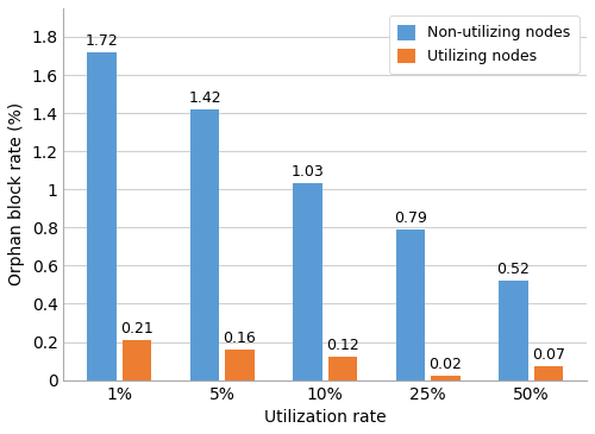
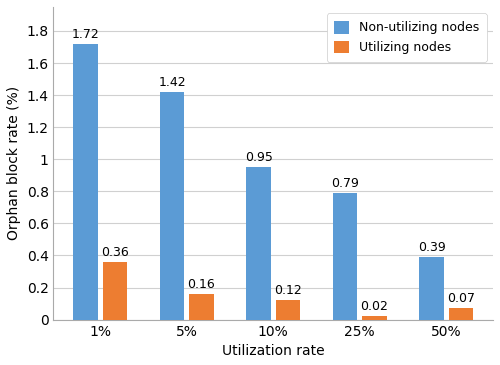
Utilizing nodes/1%: 0.21 -> 0.36
Non-utilizing nodes/10%: 1.03 -> 0.95
Non-utilizing nodes/50%: 0.52 -> 0.39
